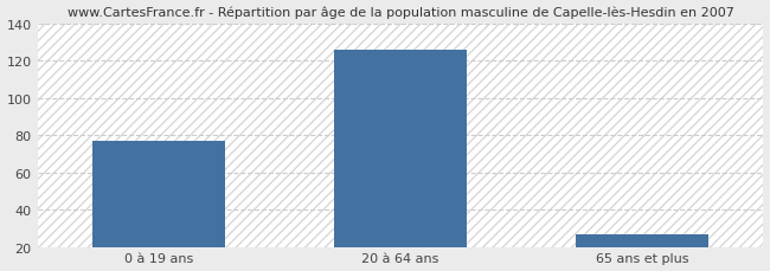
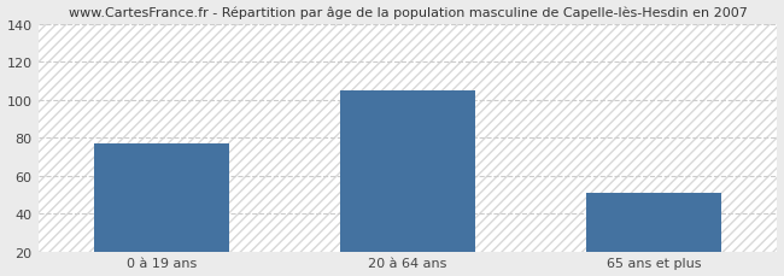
20 à 64 ans: 126 -> 105
65 ans et plus: 27 -> 51
